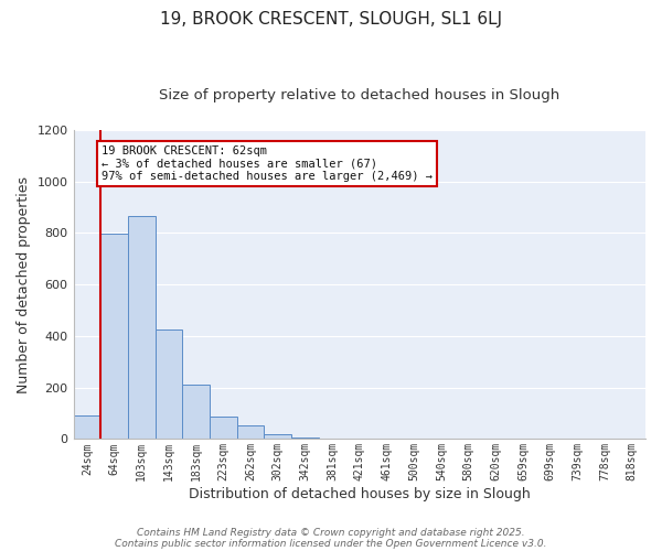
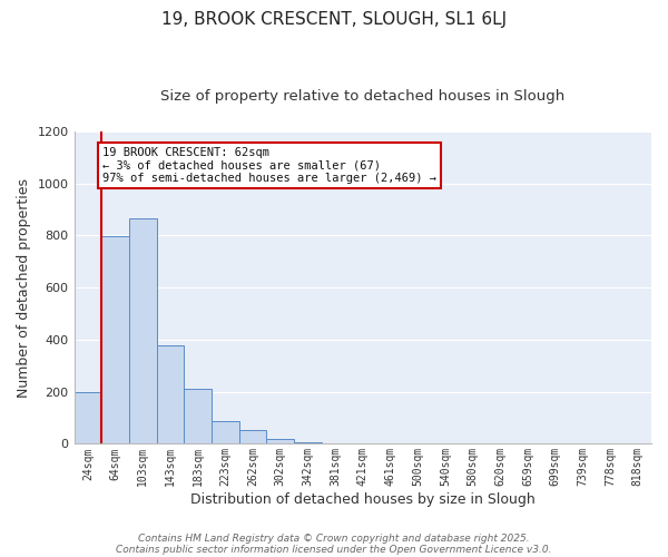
24sqm: 90 -> 200
143sqm: 425 -> 380
